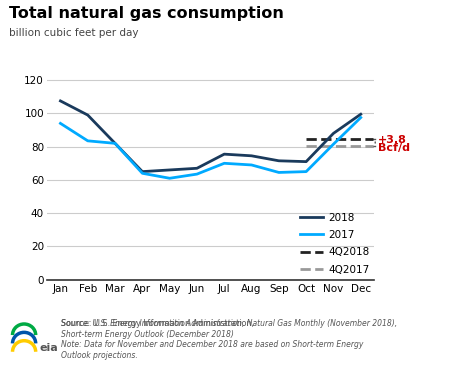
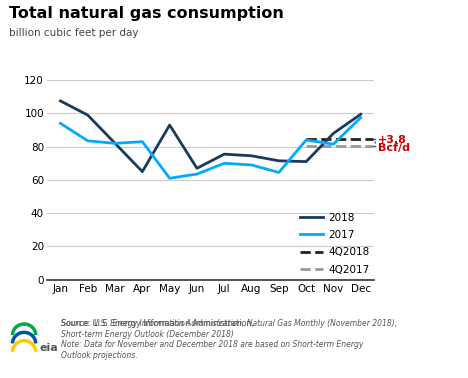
2017/Apr: 64 -> 83
2018/May: 66 -> 93
2017/Oct: 65 -> 84
